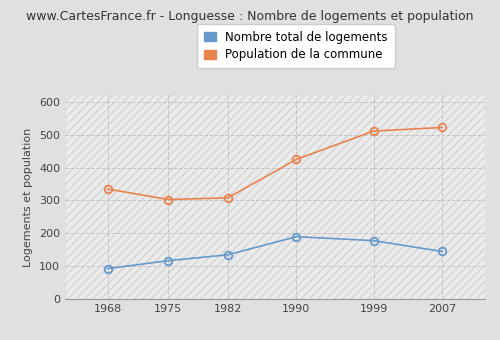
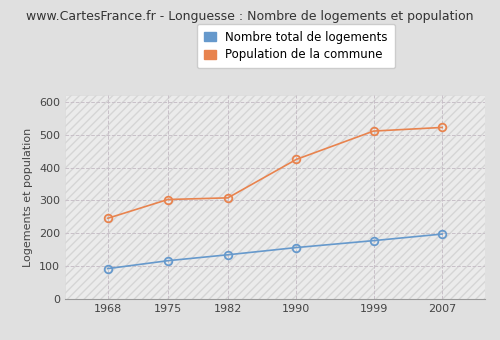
Population de la commune/1968: 335 -> 246
Nombre total de logements/1990: 190 -> 157
Nombre total de logements/2007: 145 -> 198
